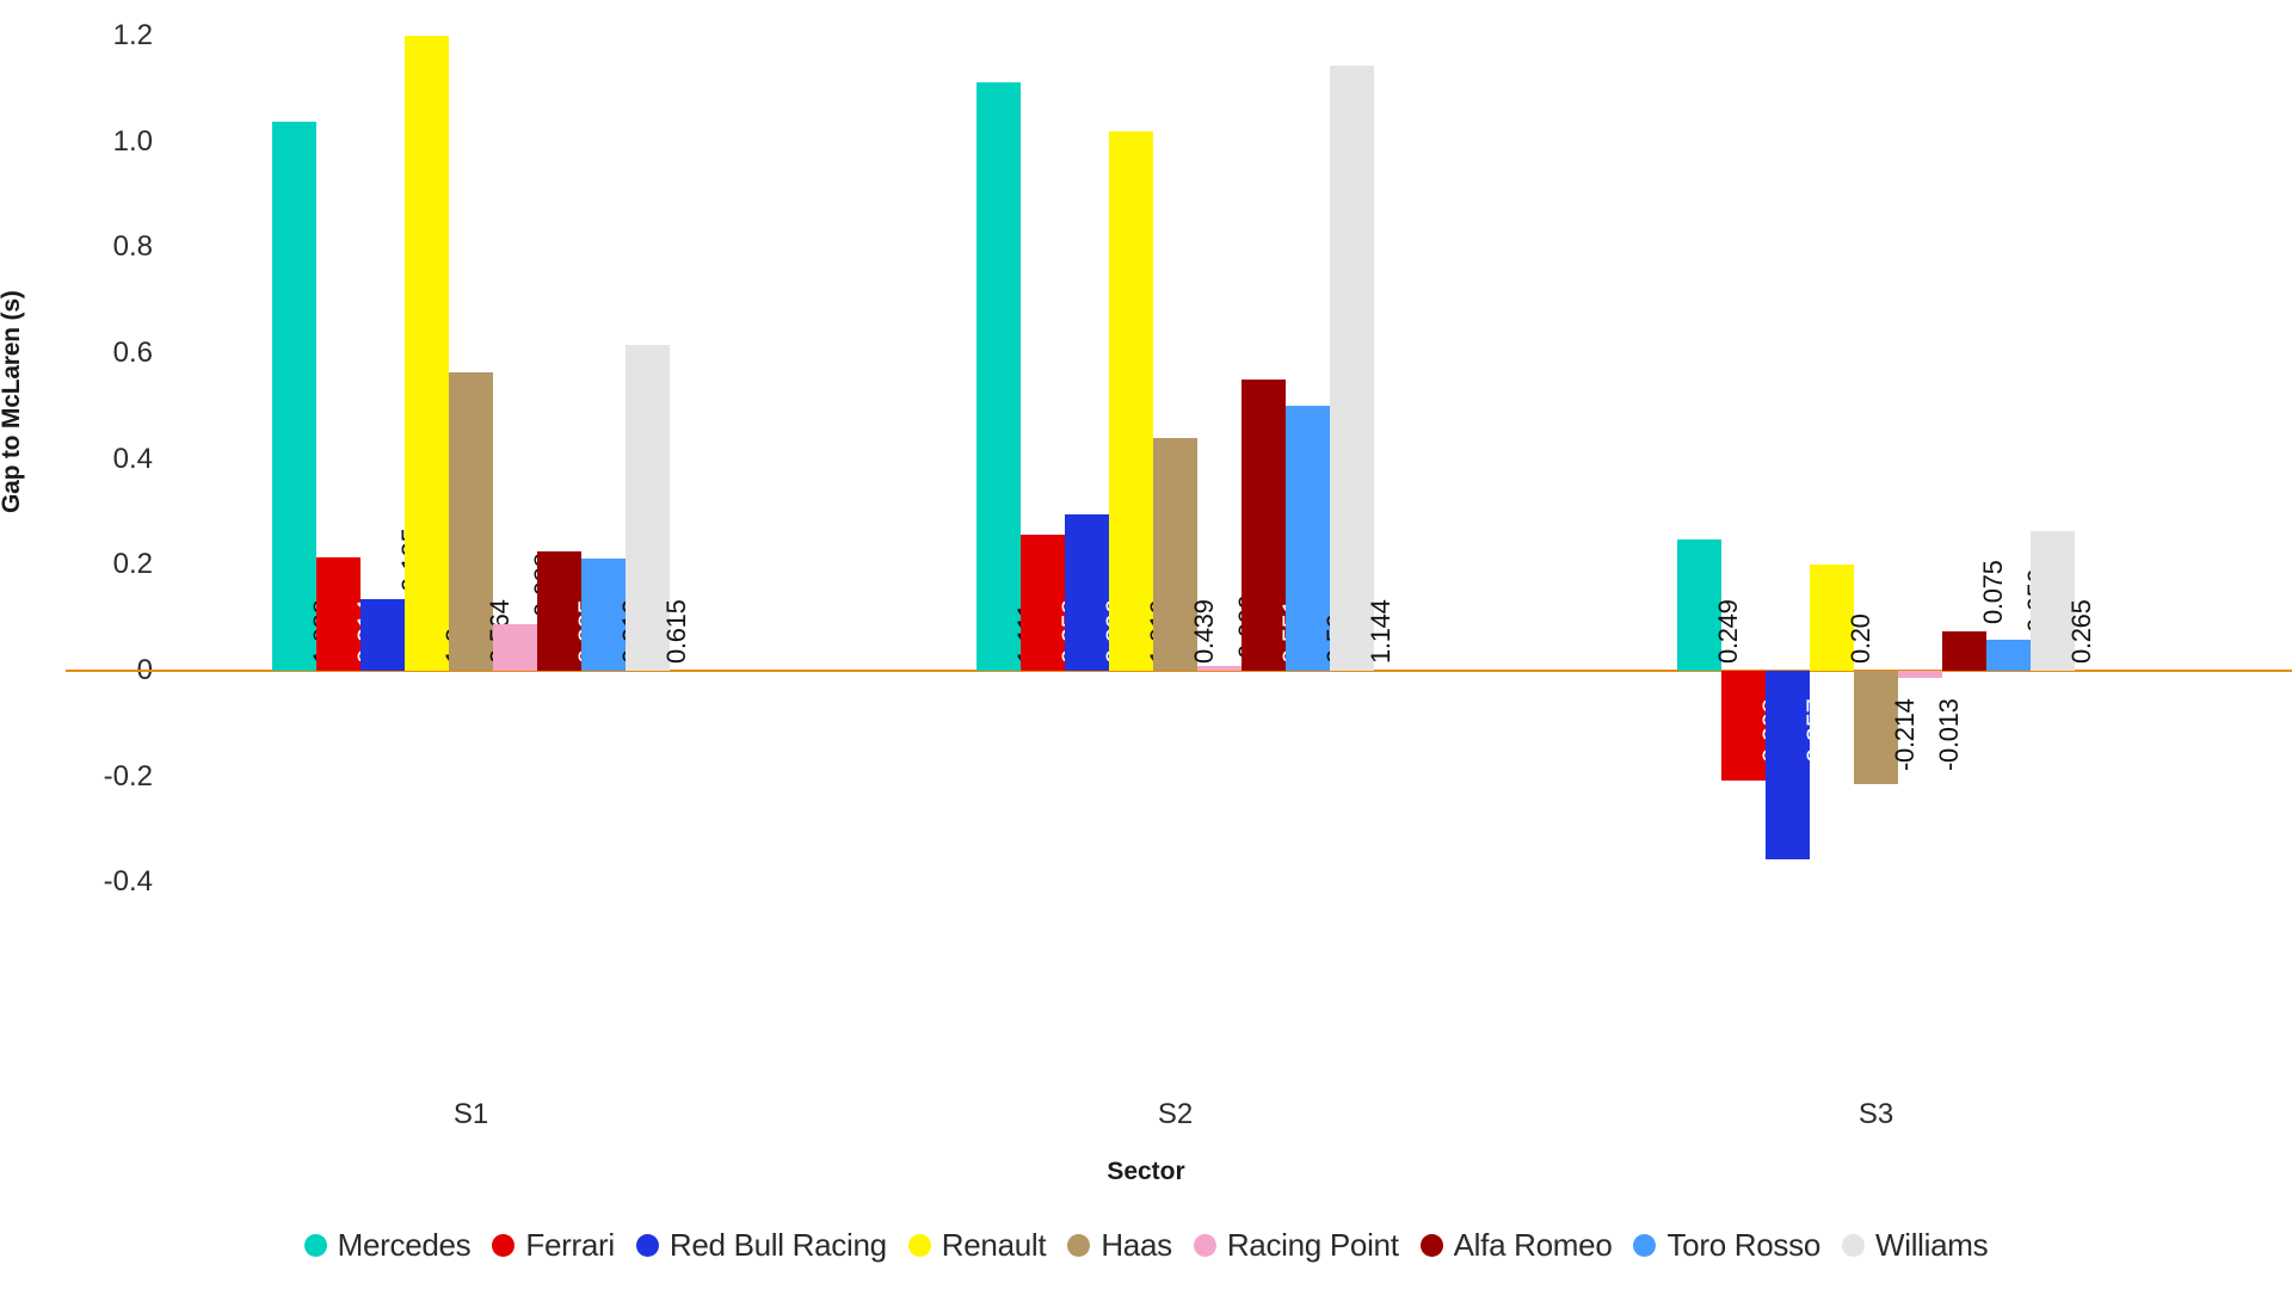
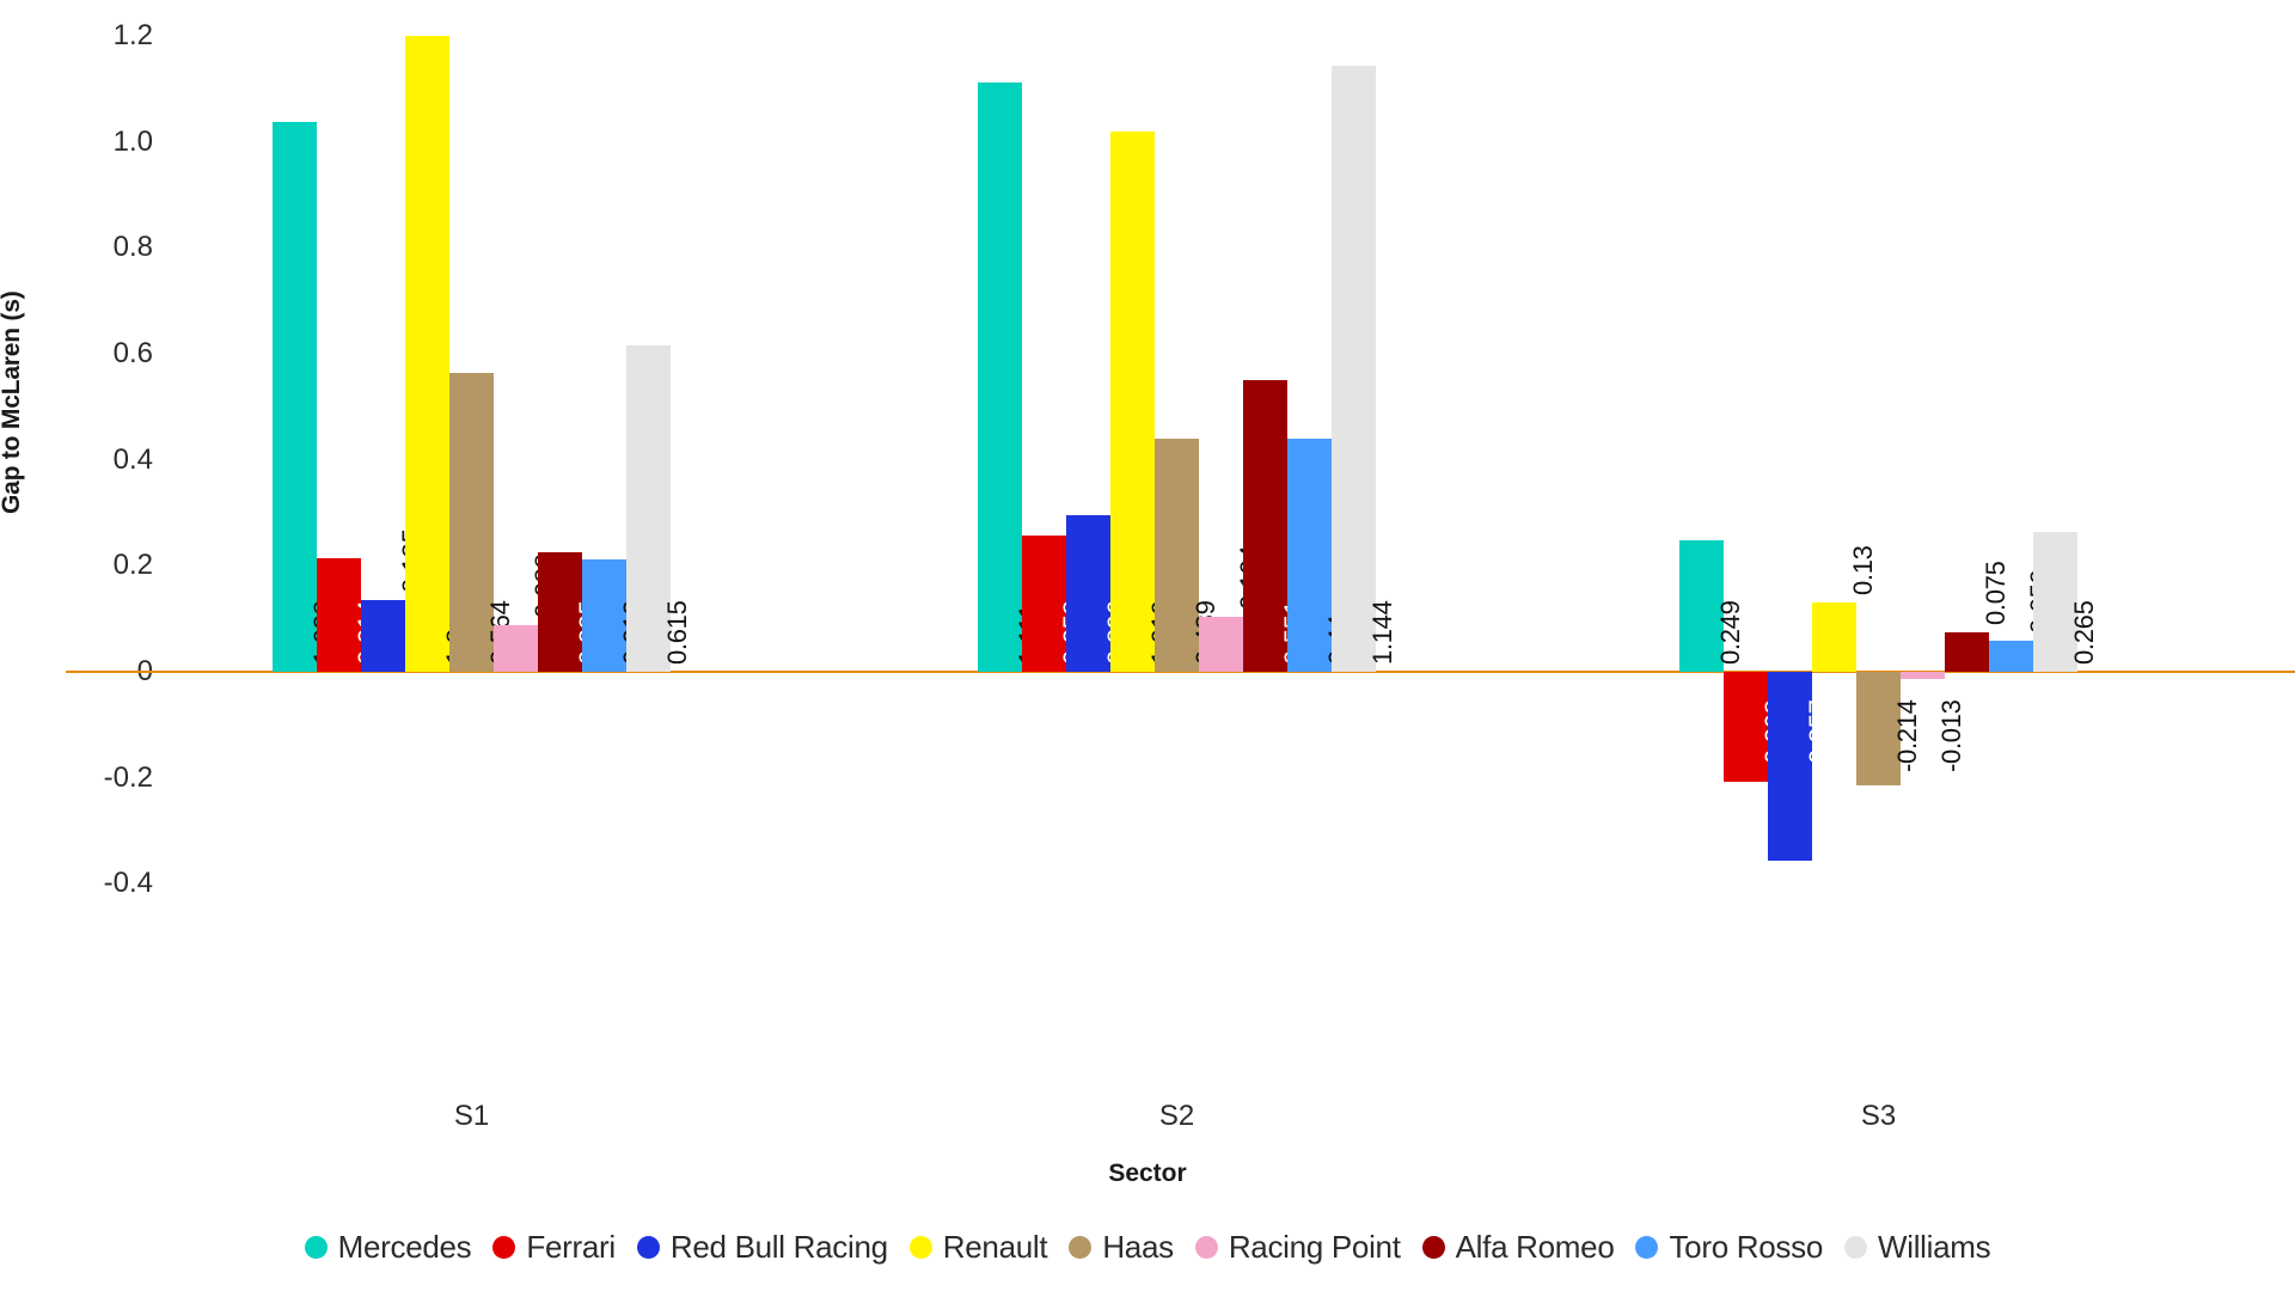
Racing Point/S2: 0.009 -> 0.104
Toro Rosso/S2: 0.50 -> 0.44
Renault/S3: 0.20 -> 0.13
